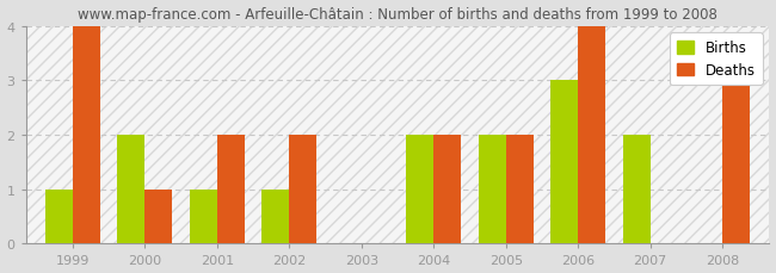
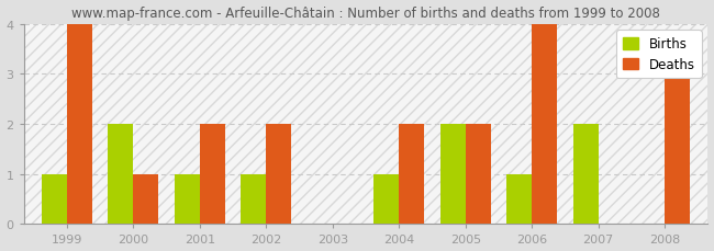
Births/2004: 2 -> 1
Births/2006: 3 -> 1
